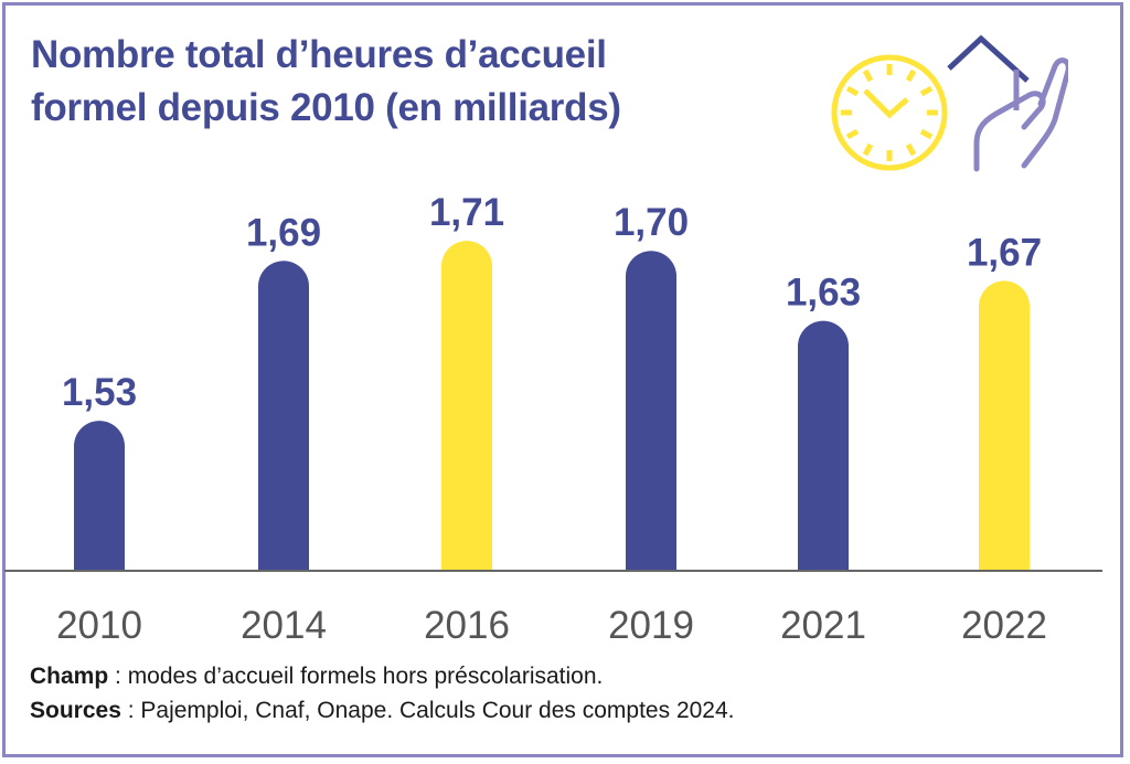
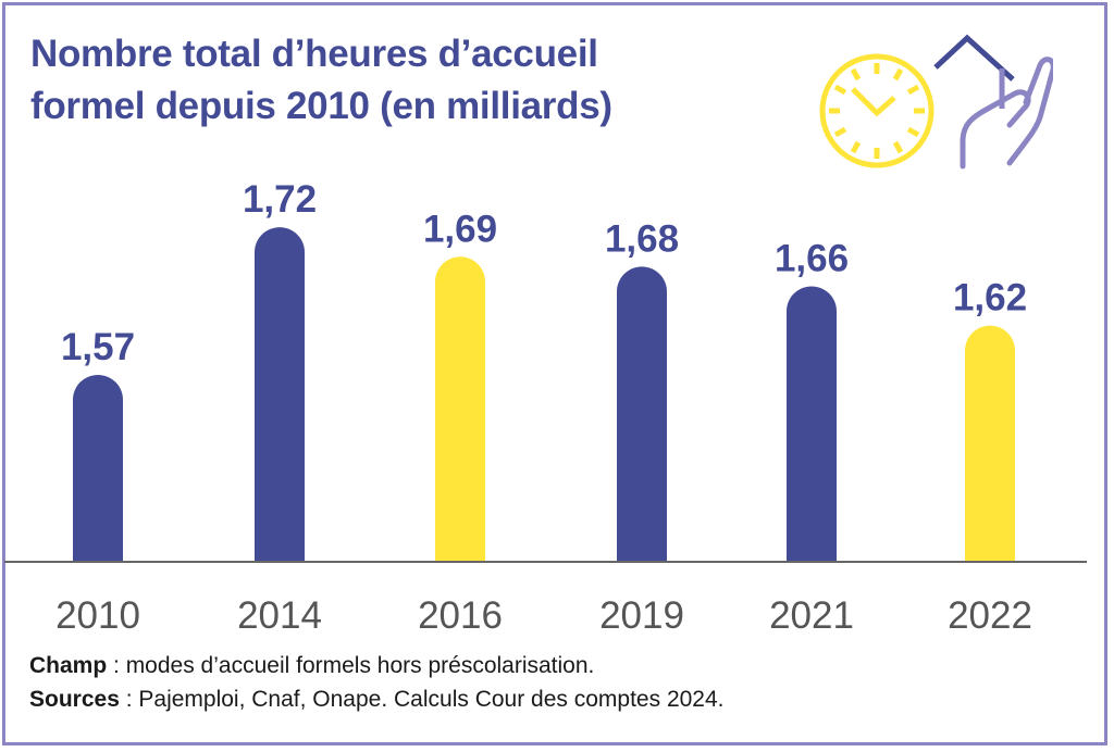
2010: 1,53 -> 1,57
2014: 1,69 -> 1,72
2016: 1,71 -> 1,69
2019: 1,70 -> 1,68
2021: 1,63 -> 1,66
2022: 1,67 -> 1,62
